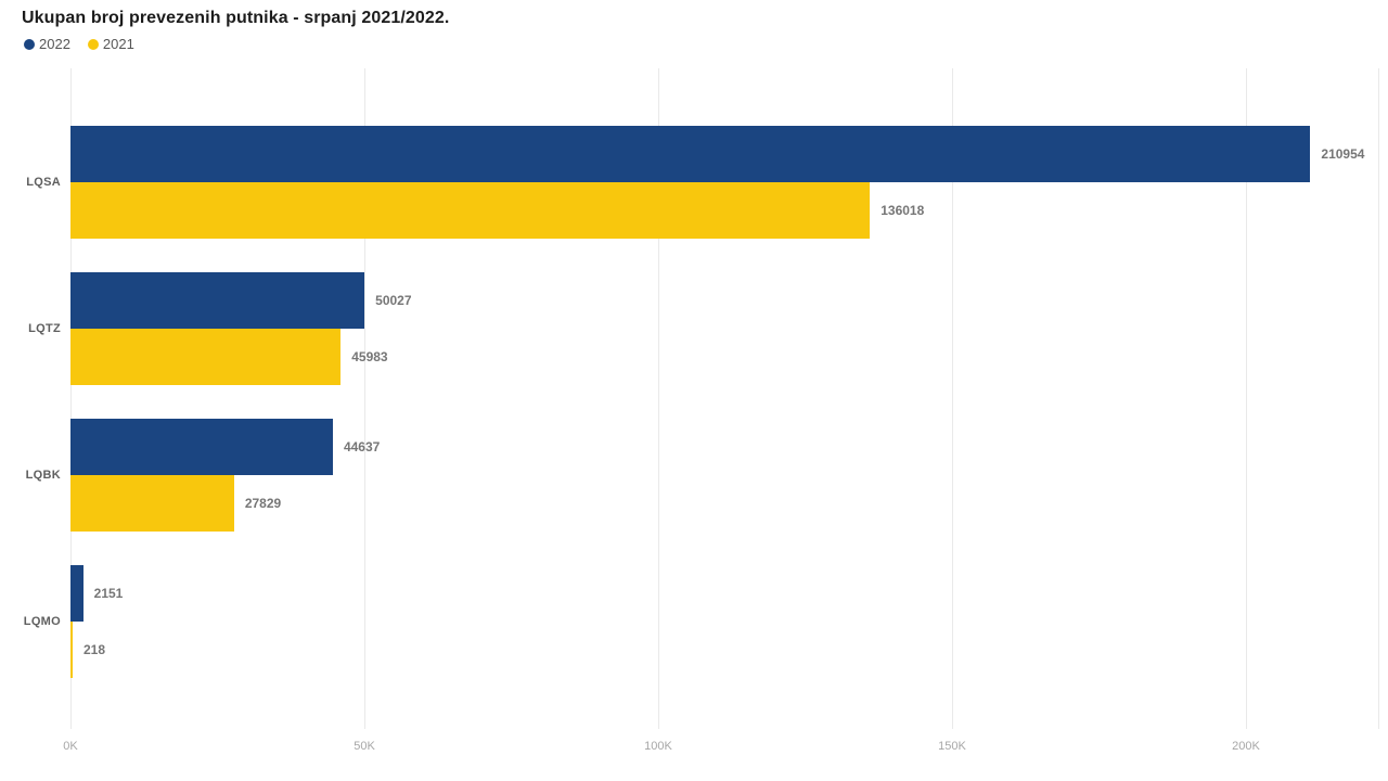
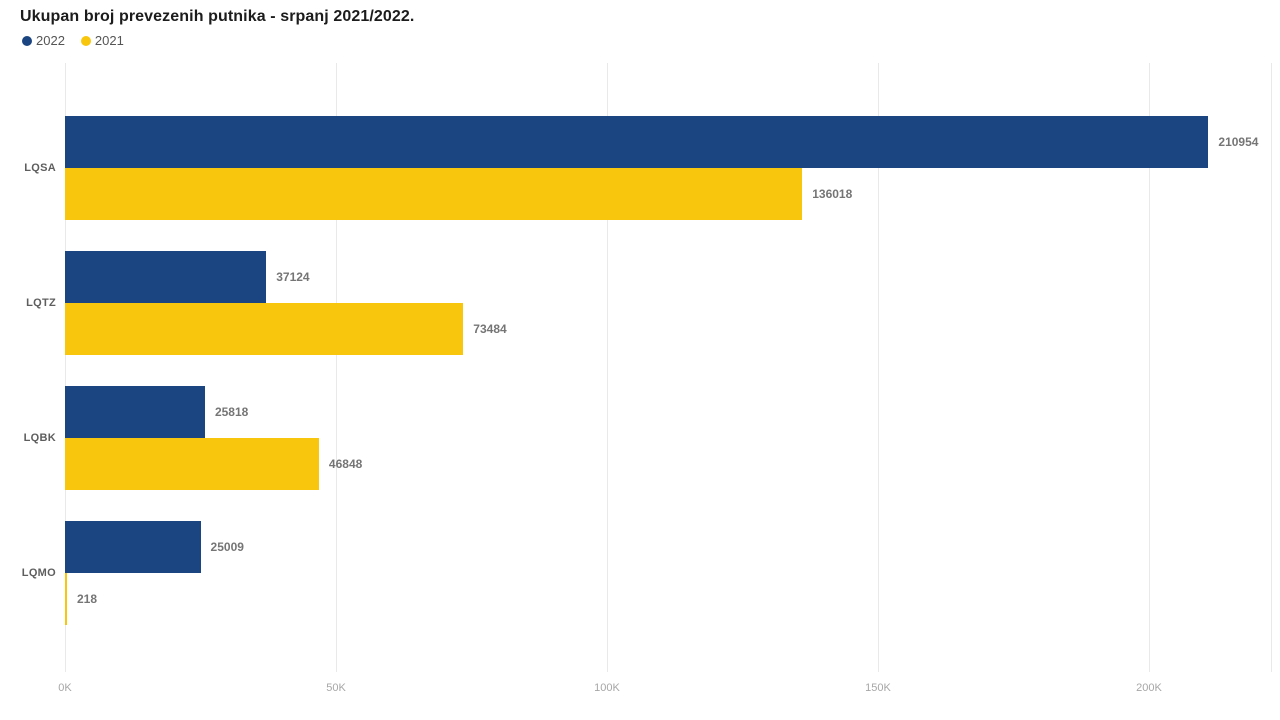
2022/LQTZ: 50027 -> 37124
2021/LQTZ: 45983 -> 73484
2022/LQBK: 44637 -> 25818
2021/LQBK: 27829 -> 46848
2022/LQMO: 2151 -> 25009
